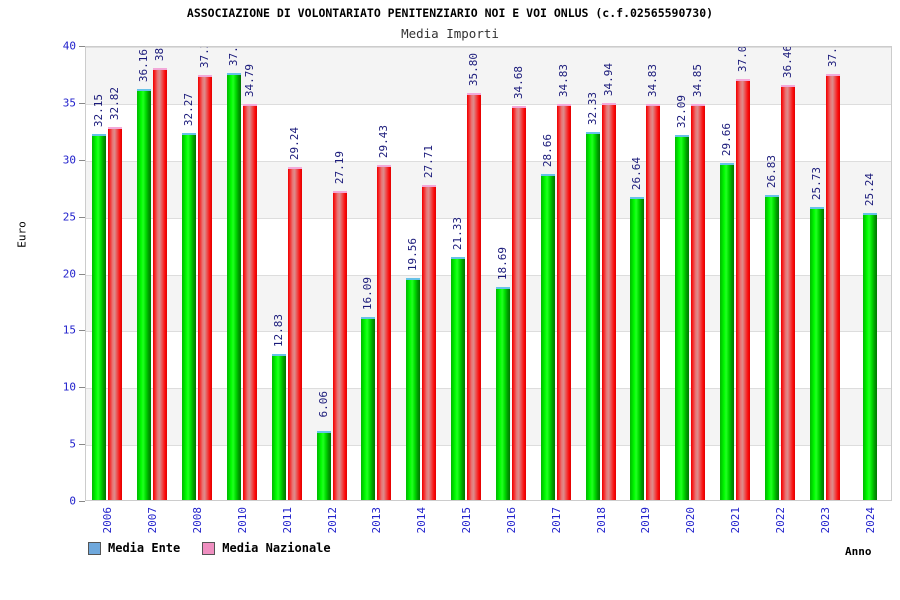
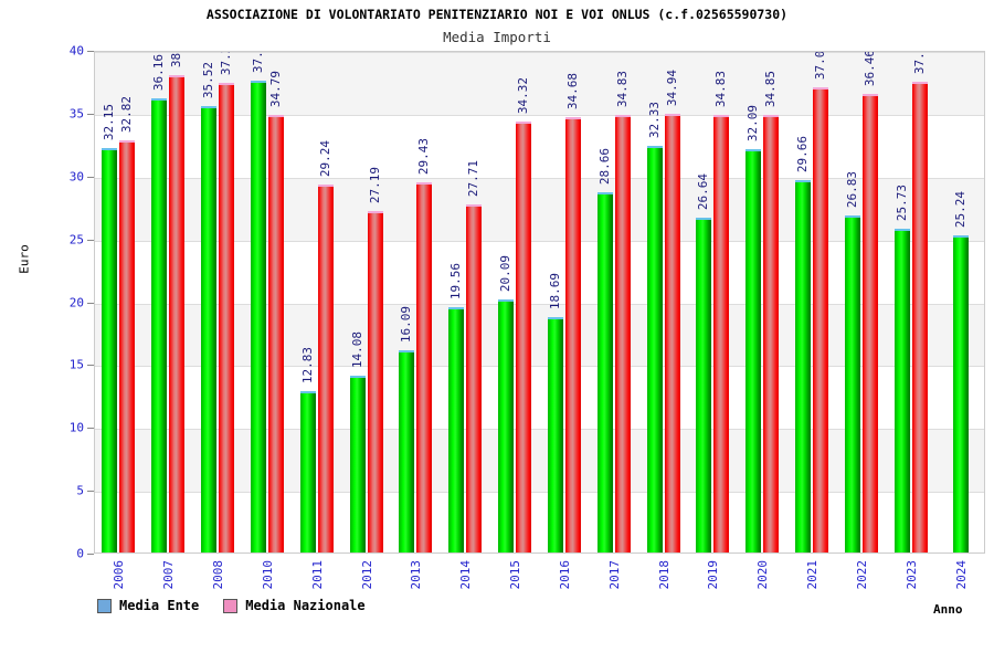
Media Ente/2008: 32.27 -> 35.52
Media Ente/2012: 6.06 -> 14.08
Media Ente/2015: 21.33 -> 20.09
Media Nazionale/2015: 35.80 -> 34.32
